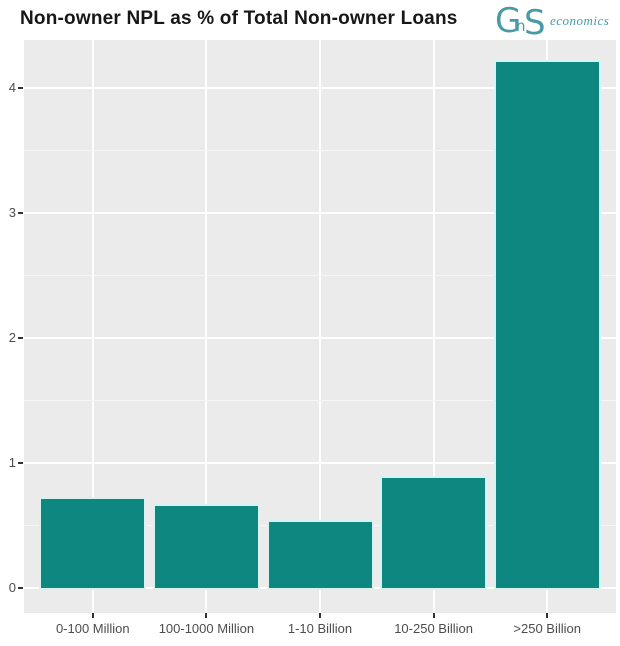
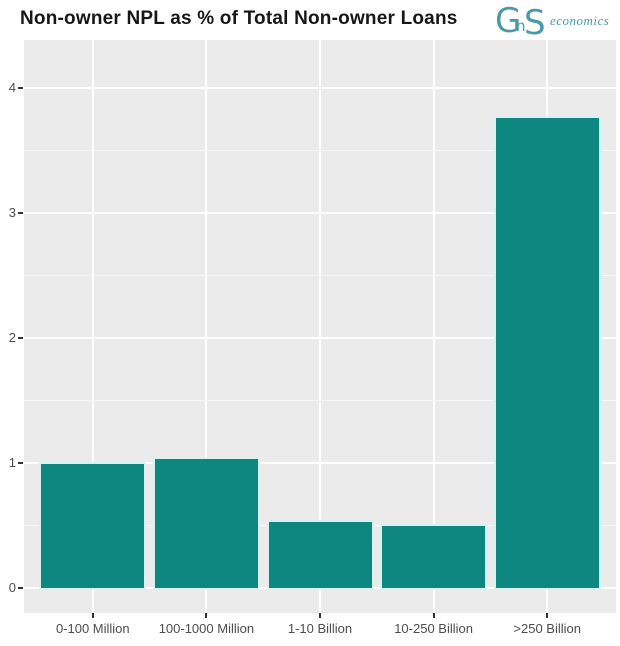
0-100 Million: 0.71 -> 0.99
100-1000 Million: 0.66 -> 1.03
10-250 Billion: 0.88 -> 0.50
>250 Billion: 4.21 -> 3.76
